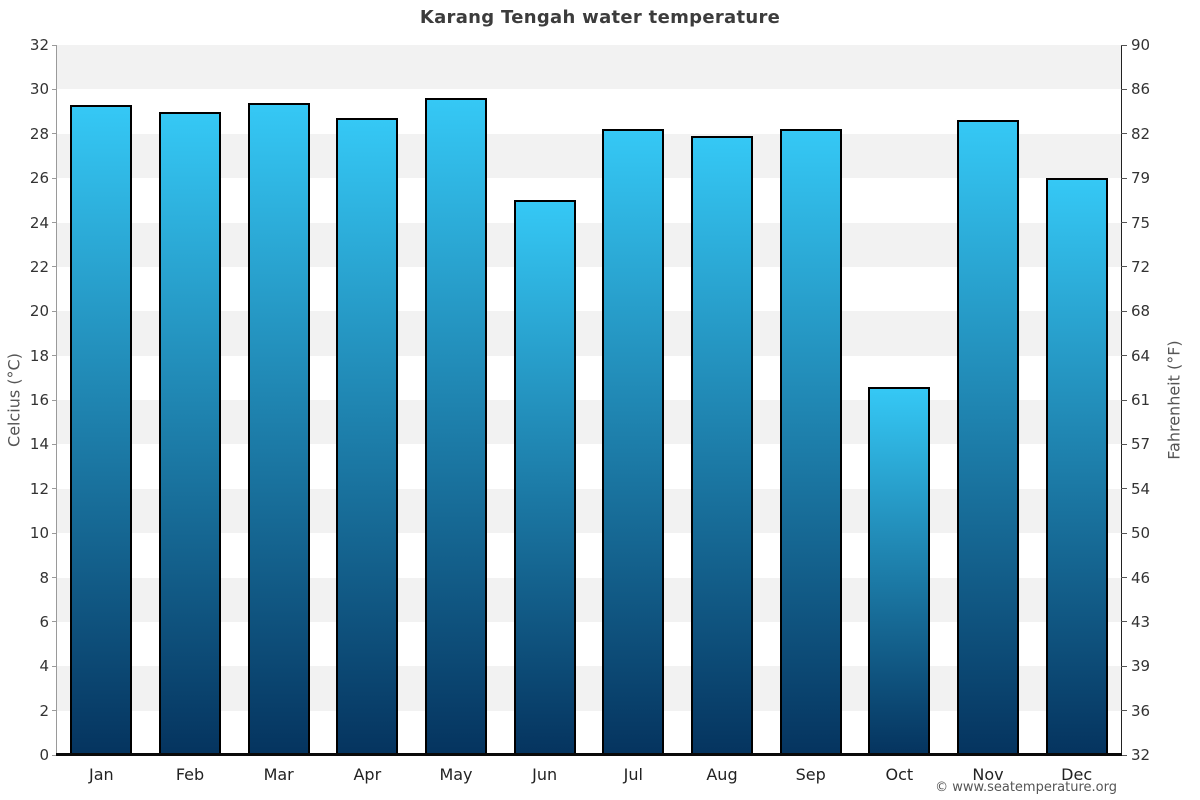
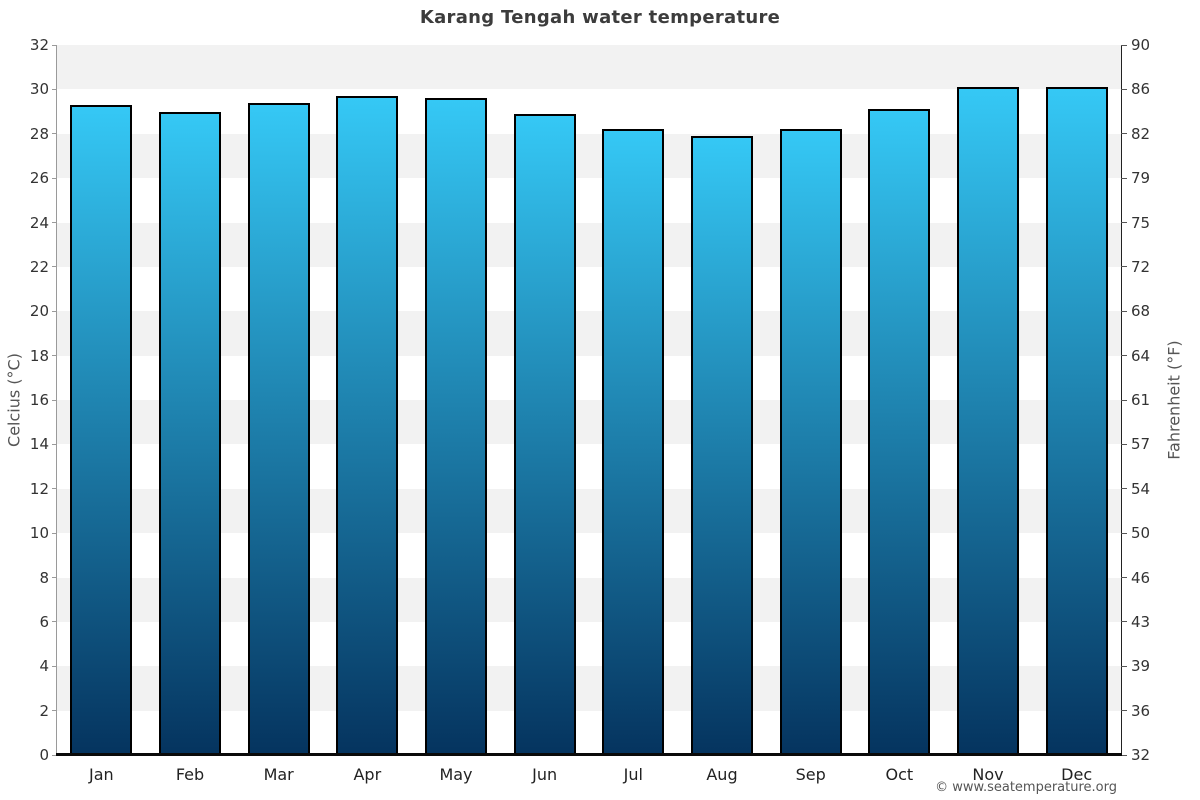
Apr: 28.7 -> 29.7
Jun: 25.0 -> 28.9
Oct: 16.6 -> 29.1
Nov: 28.6 -> 30.1
Dec: 26.0 -> 30.1
